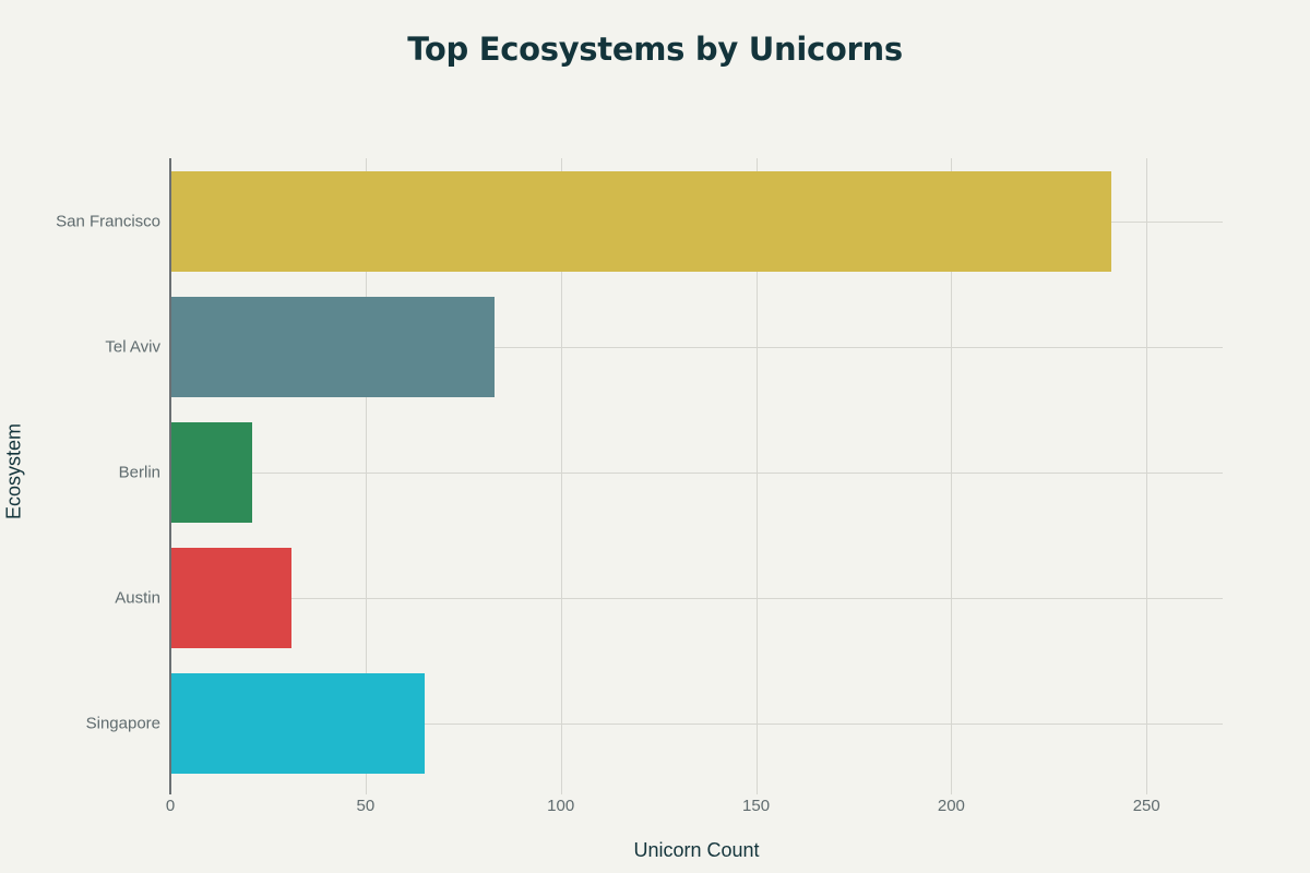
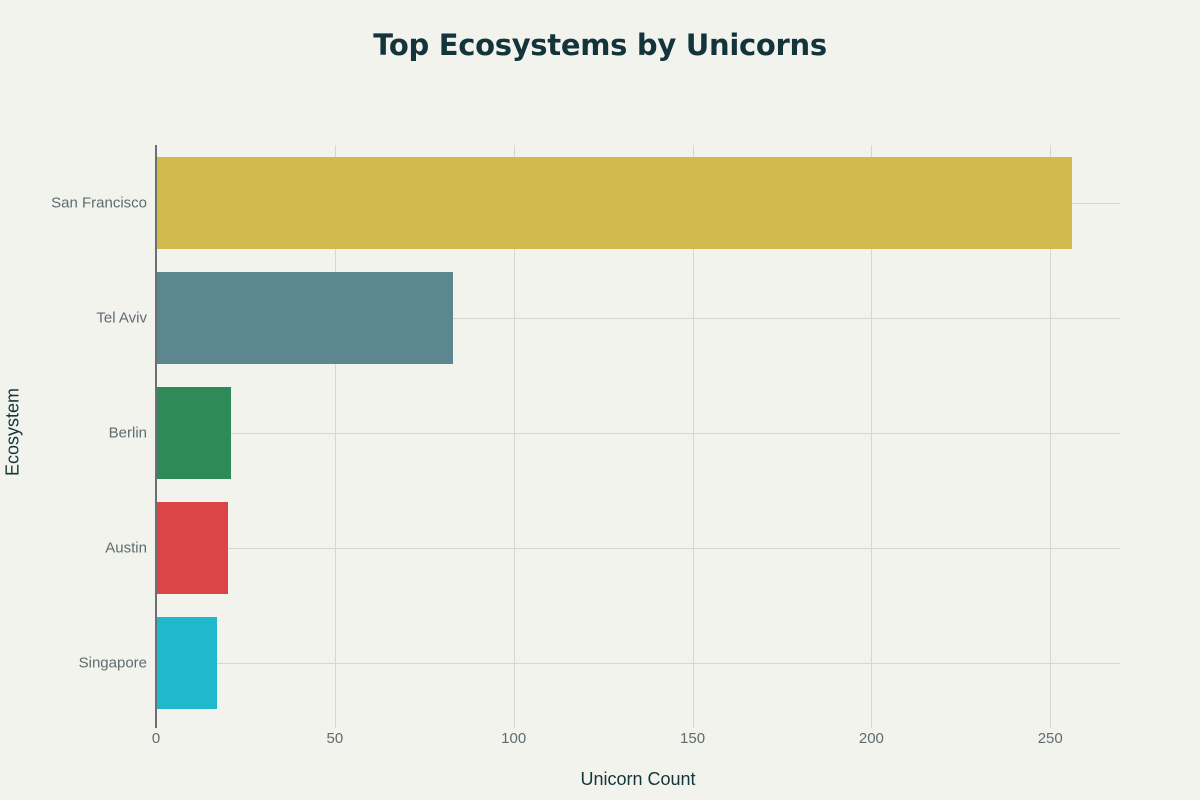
San Francisco: 241 -> 256
Austin: 31 -> 20
Singapore: 65 -> 17
